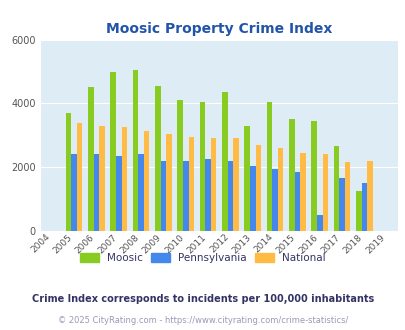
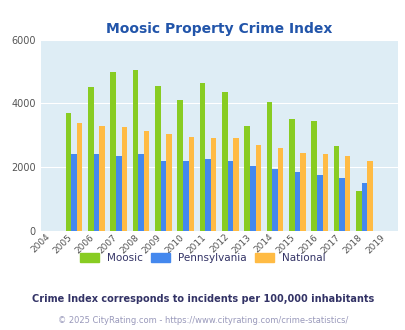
Moosic/2011: 4050 -> 4650
Pennsylvania/2016: 500 -> 1750
National/2017: 2150 -> 2350
